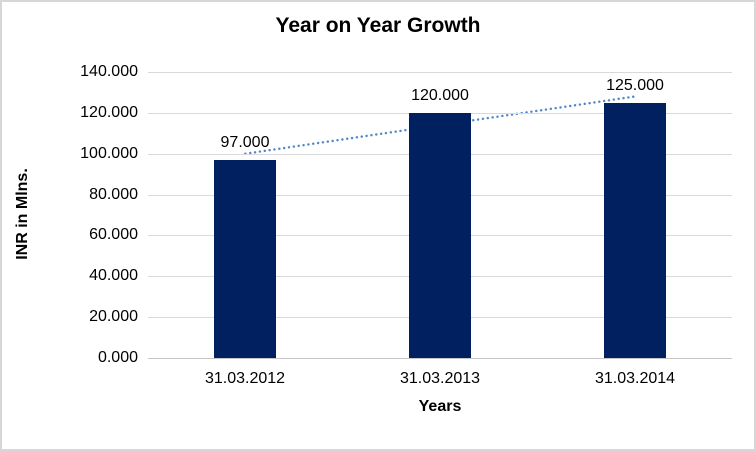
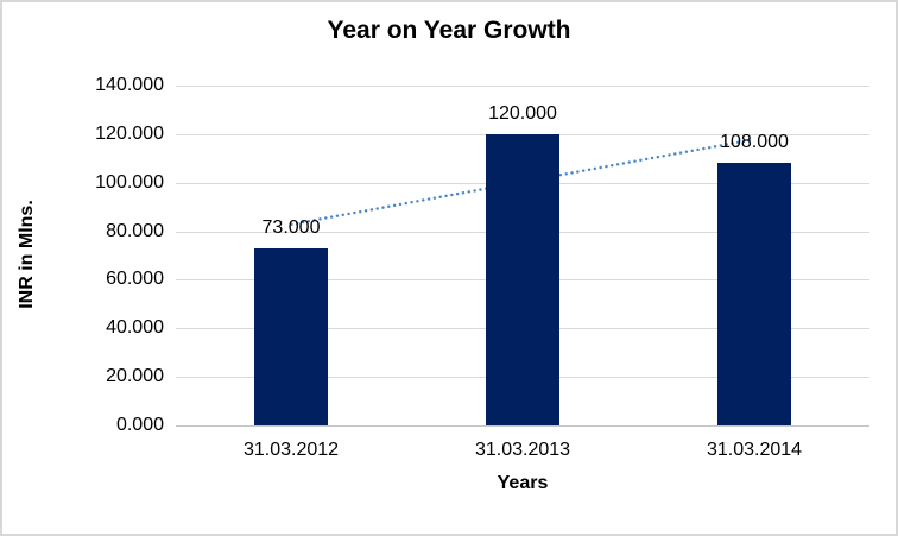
31.03.2012: 97.000 -> 73.000
31.03.2014: 125.000 -> 108.000
